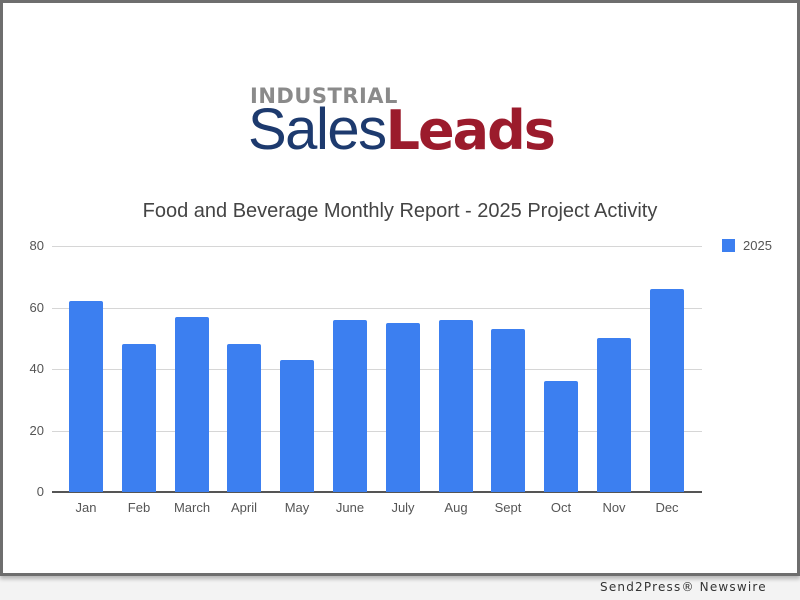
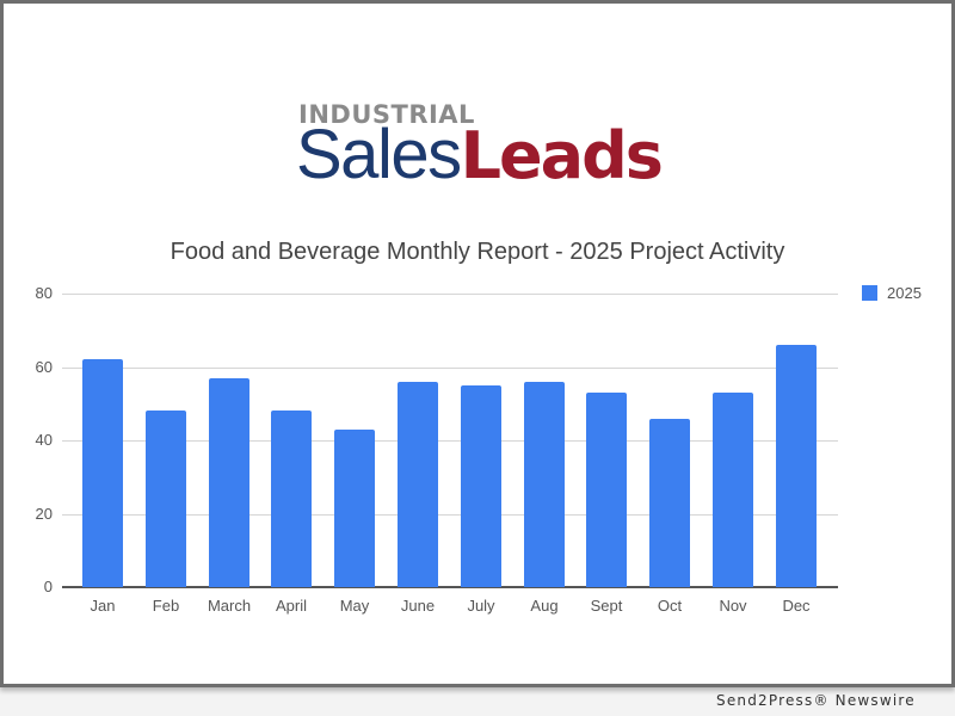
Oct: 36 -> 46
Nov: 50 -> 53
